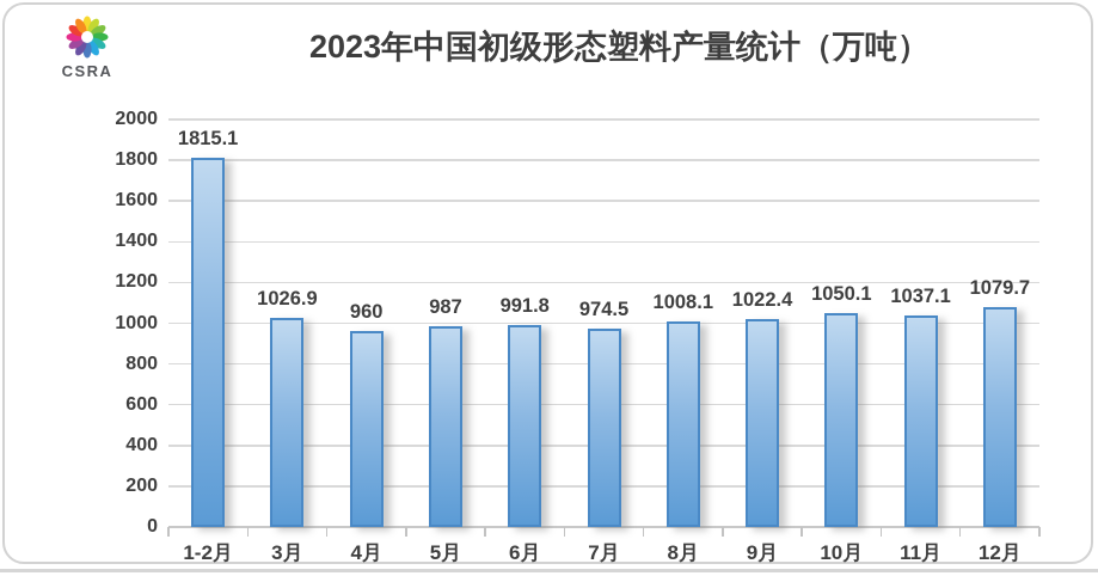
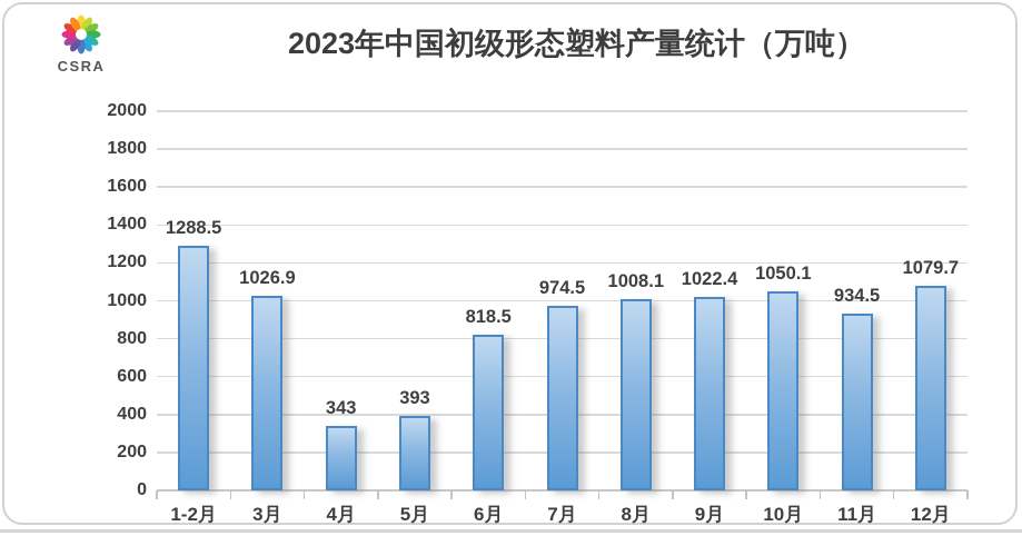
1-2月: 1815.1 -> 1288.5
4月: 960 -> 343
5月: 987 -> 393
6月: 991.8 -> 818.5
11月: 1037.1 -> 934.5
